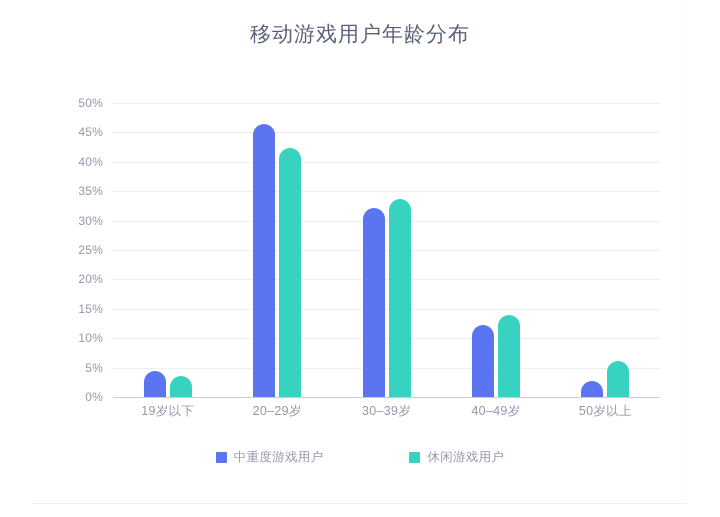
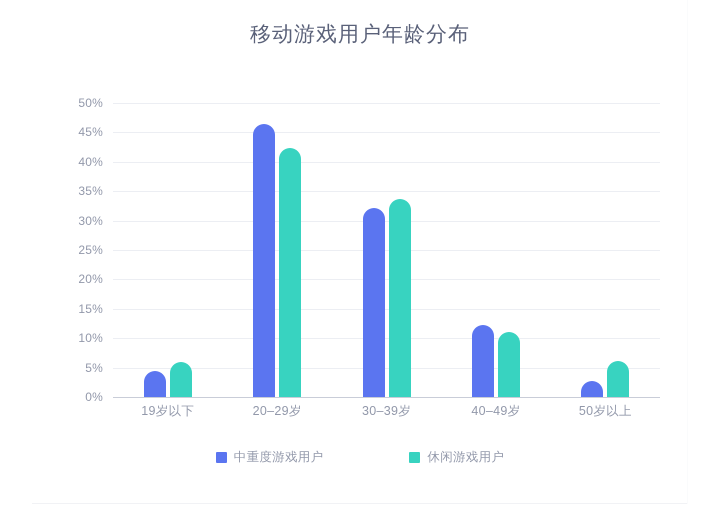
休闲游戏用户/19岁以下: 4% -> 6%
休闲游戏用户/40–49岁: 14% -> 11%
